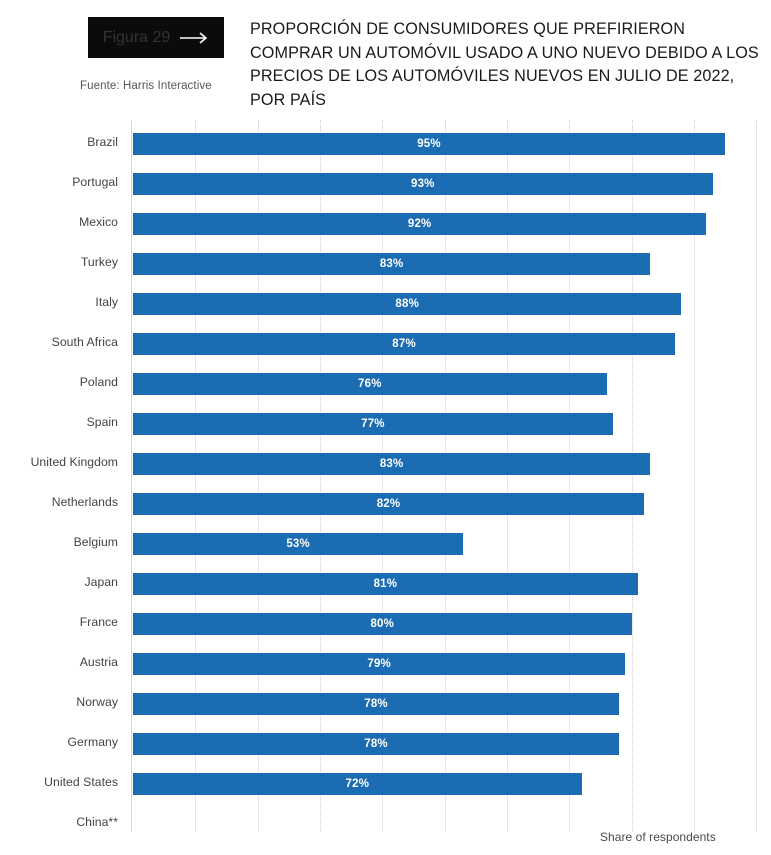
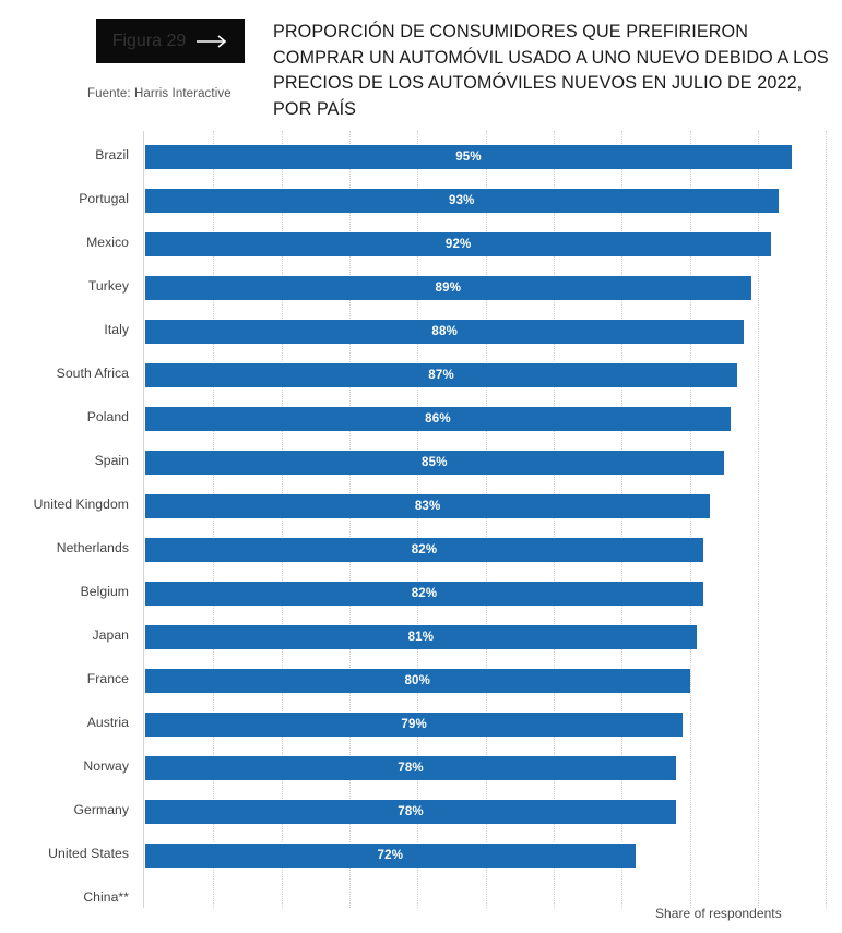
Turkey: 83% -> 89%
Poland: 76% -> 86%
Spain: 77% -> 85%
Belgium: 53% -> 82%
